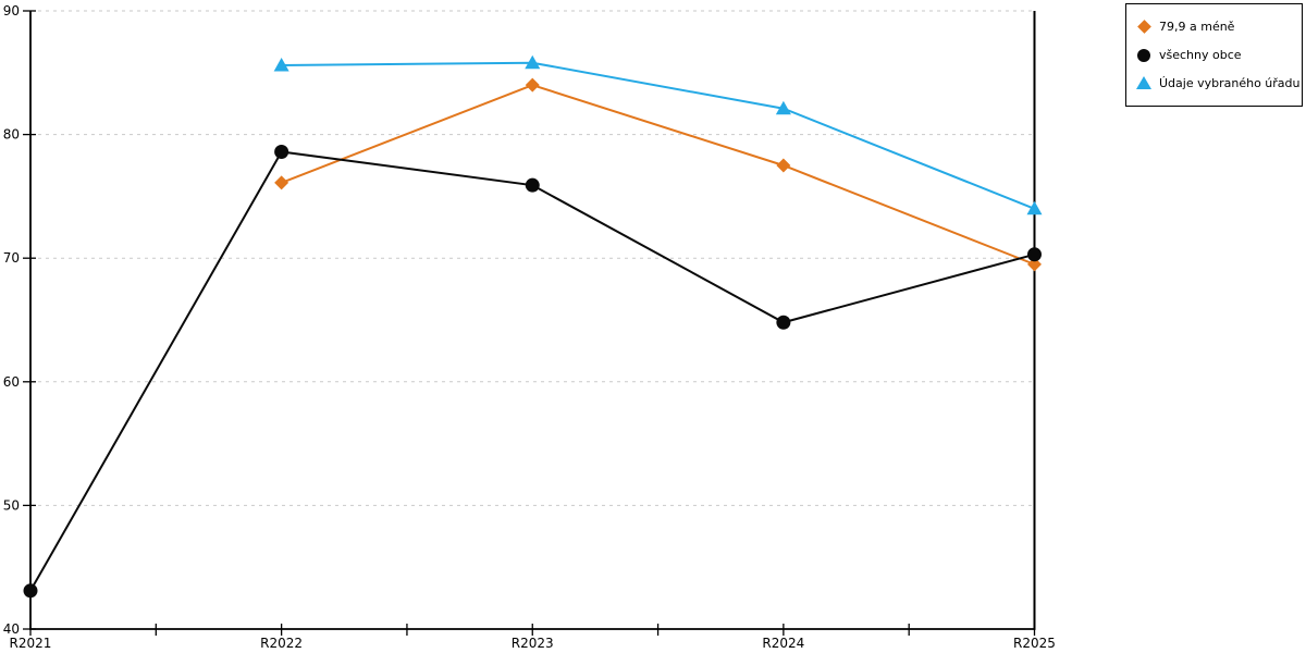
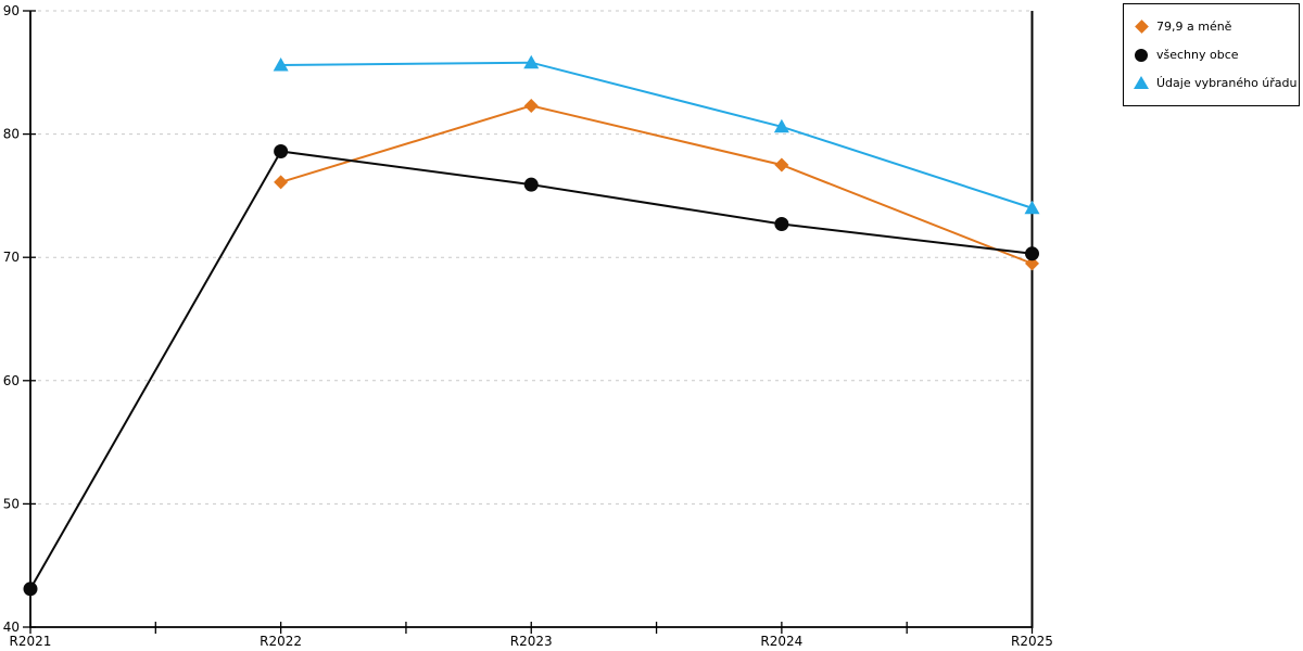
79,9 a méně/R2023: 84.0 -> 82.3
všechny obce/R2024: 64.8 -> 72.7
Údaje vybraného úřadu/R2024: 82.1 -> 80.6
